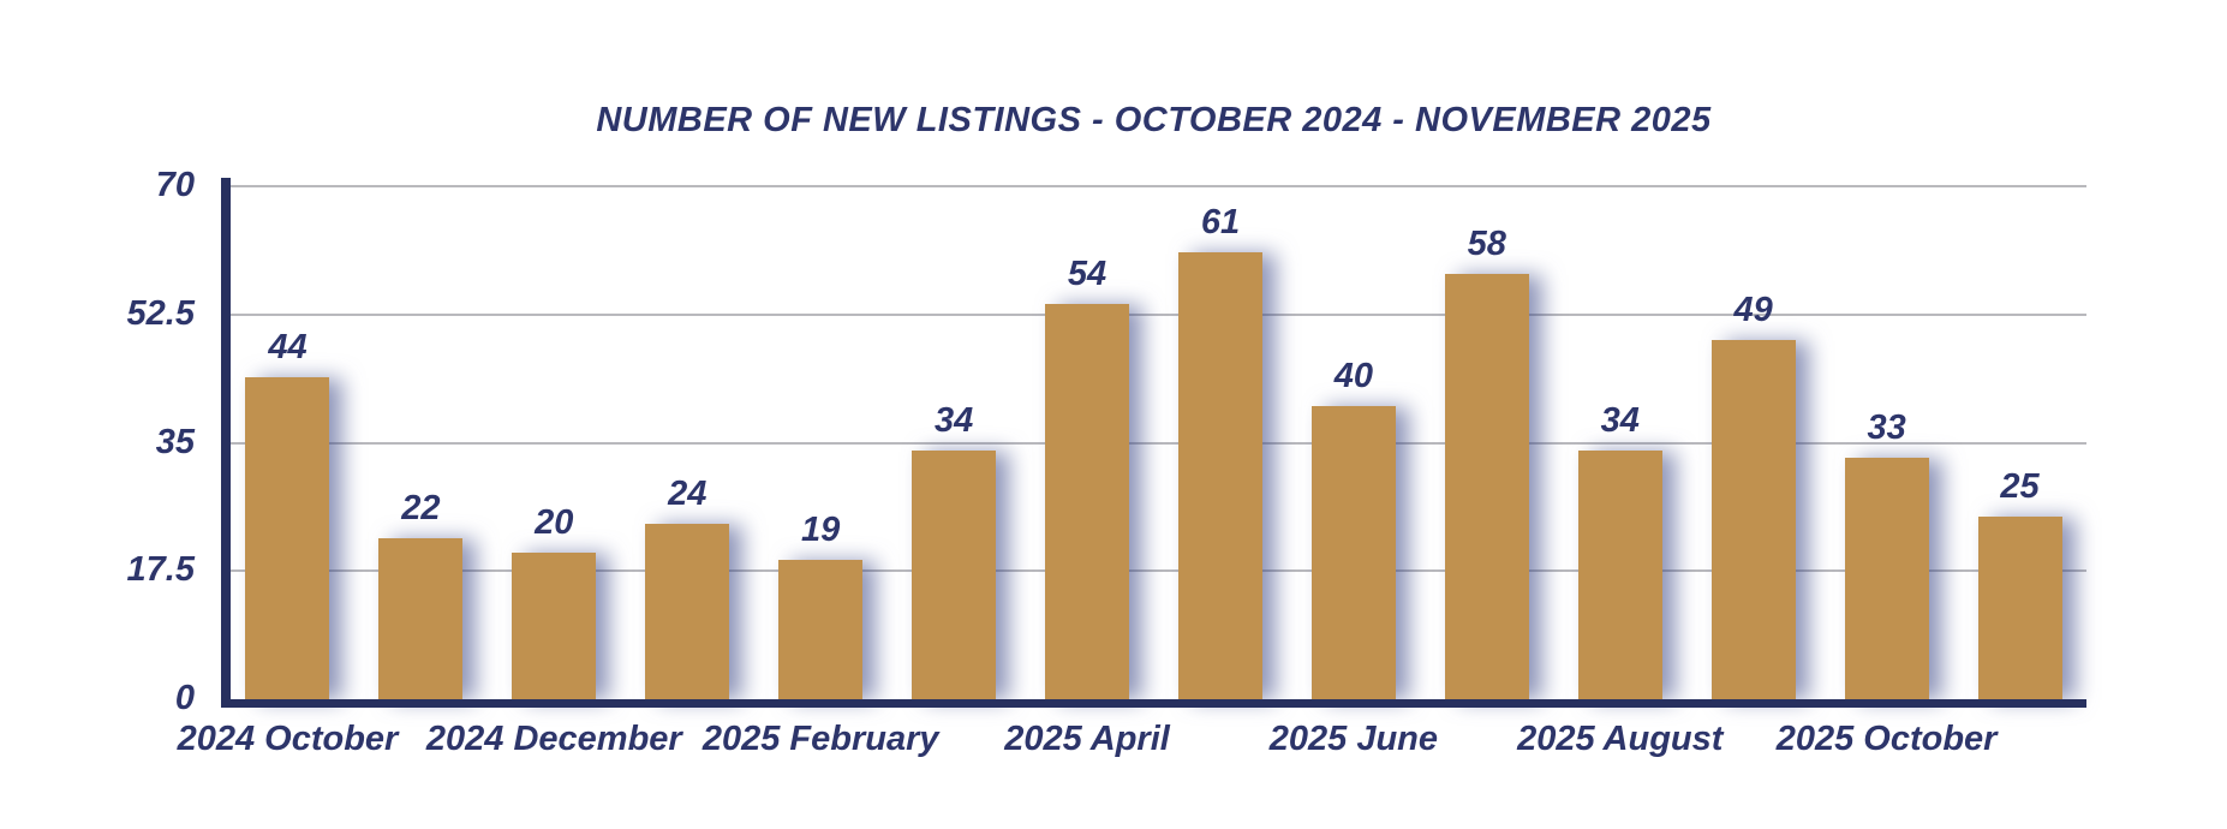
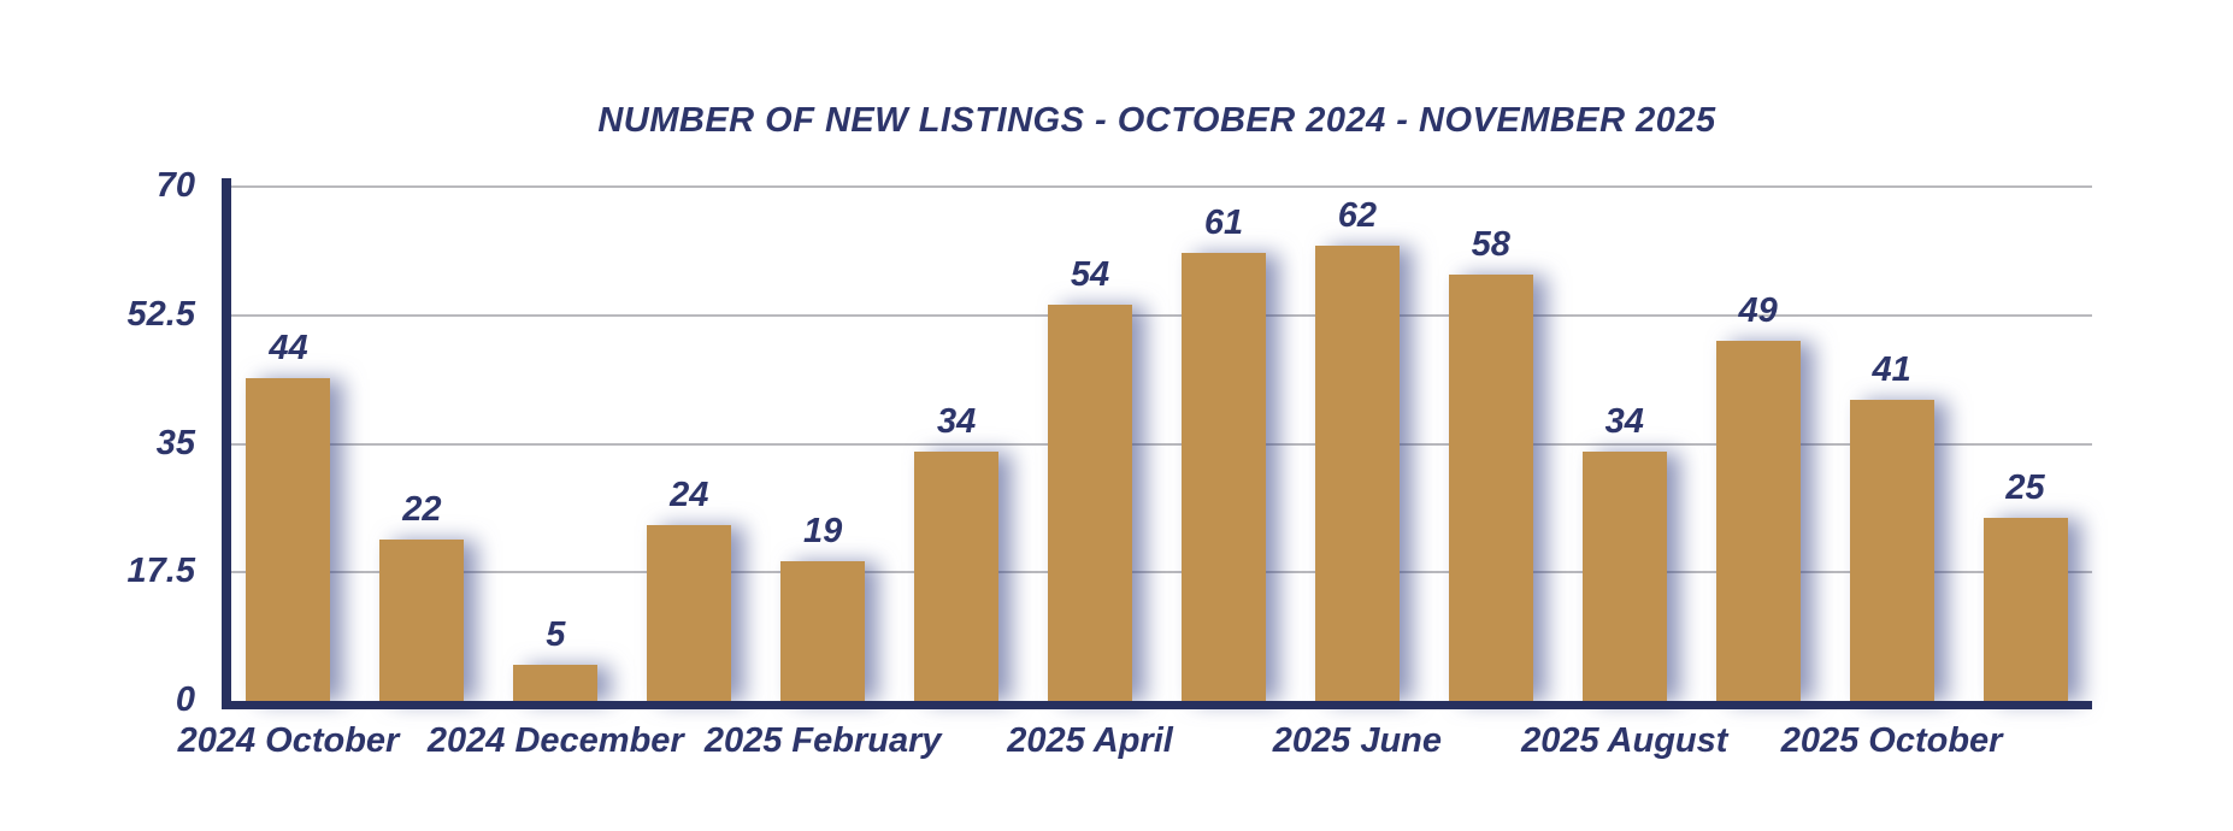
2024 December: 20 -> 5
2025 June: 40 -> 62
2025 October: 33 -> 41
